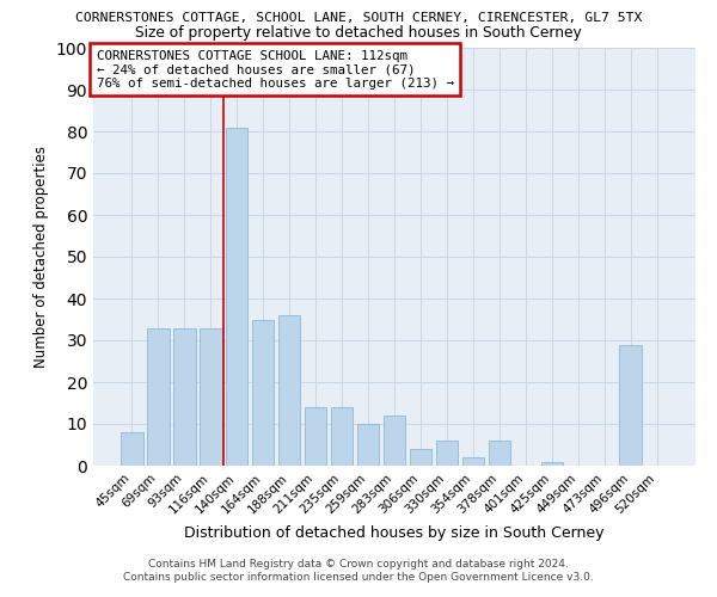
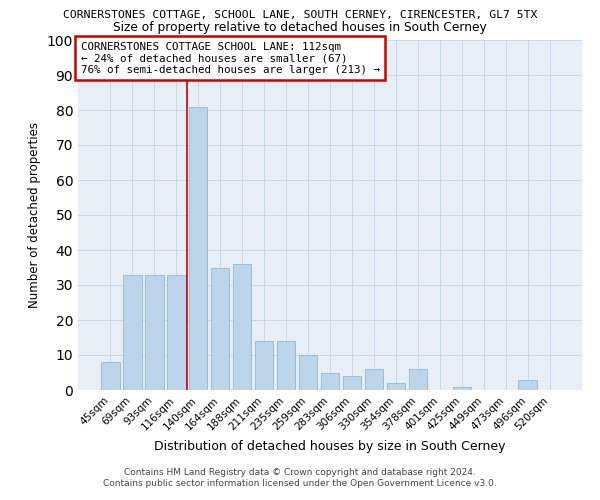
283sqm: 12 -> 5
496sqm: 29 -> 3
